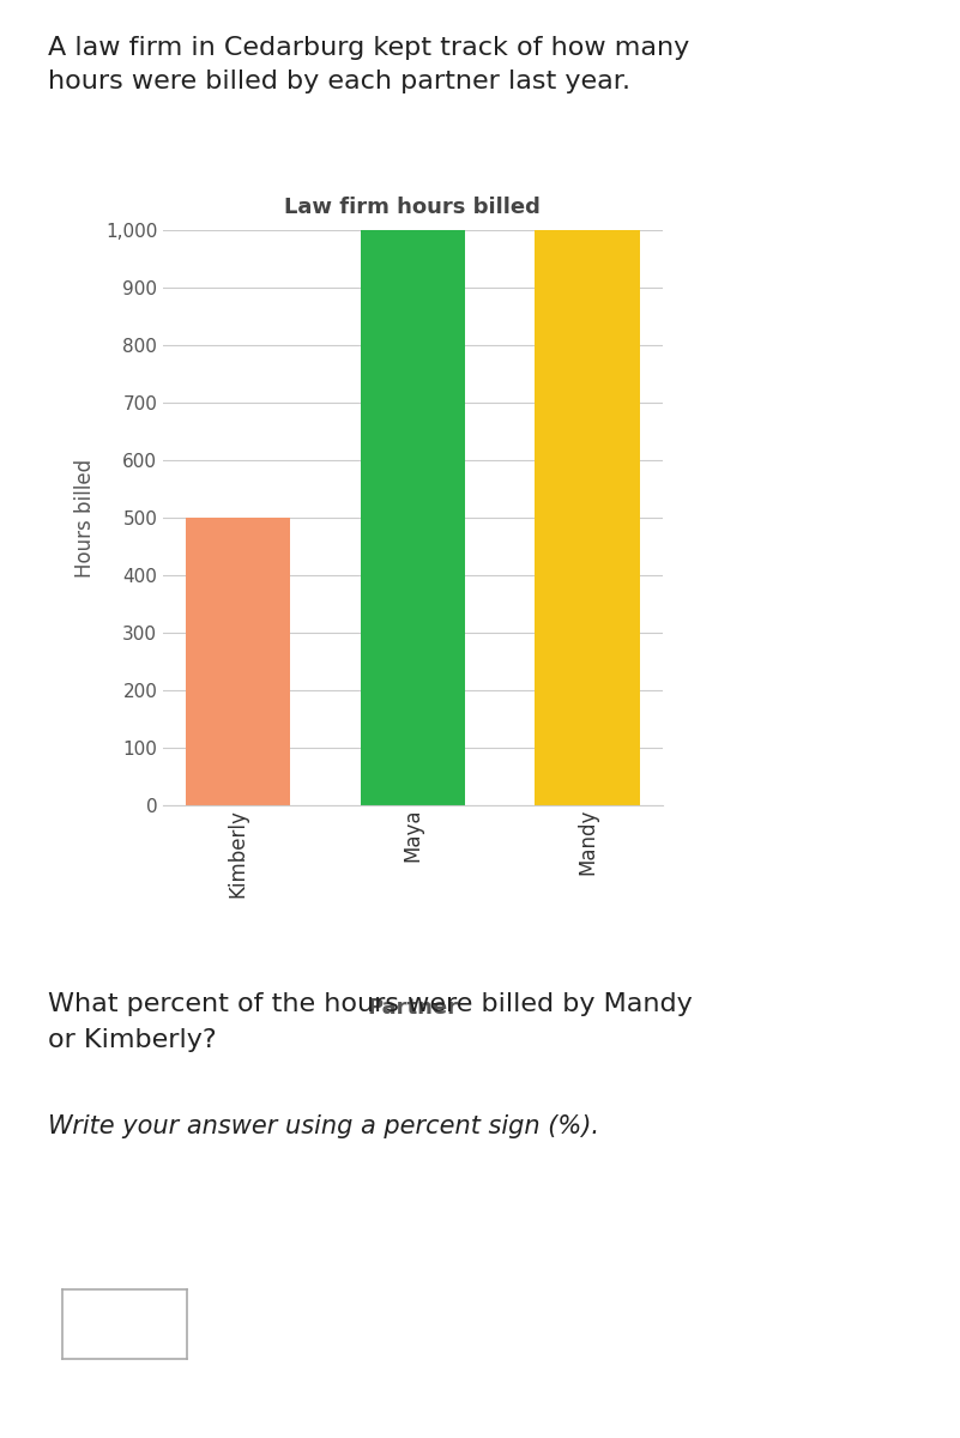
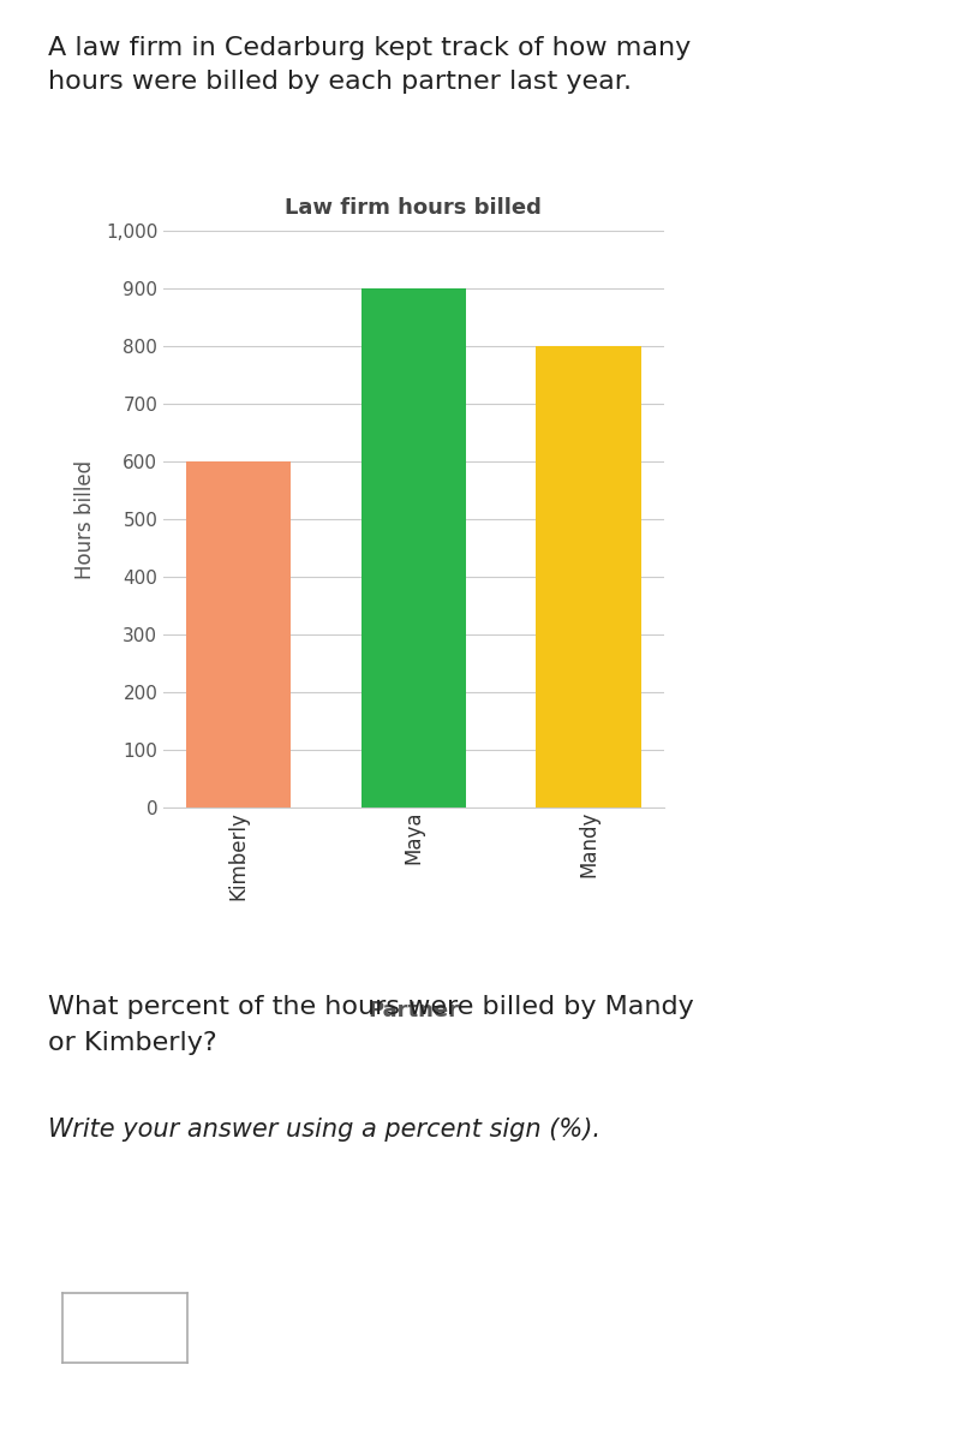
Kimberly: 500 -> 600
Maya: 1,000 -> 900
Mandy: 1,000 -> 800
